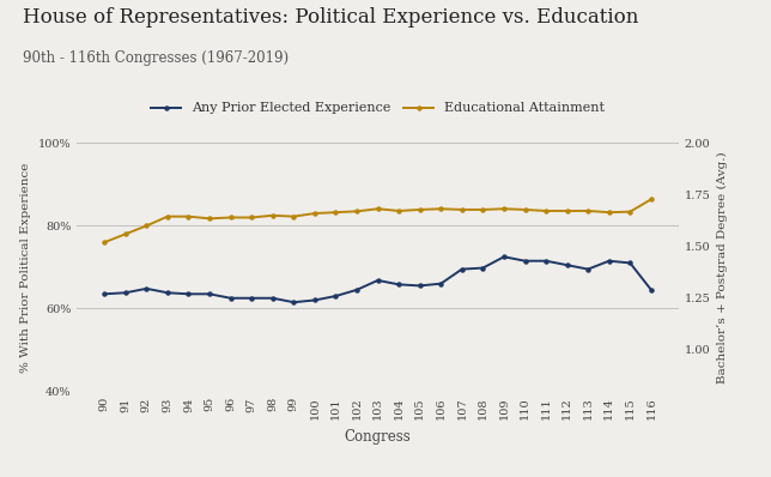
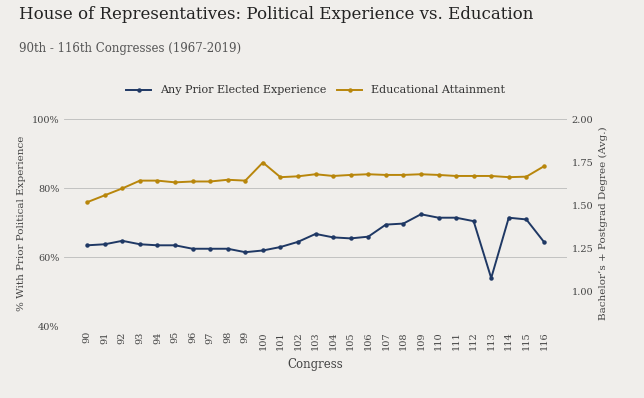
Educational Attainment/100: 1.66 -> 1.75
Any Prior Elected Experience/113: 69.5% -> 54.0%
